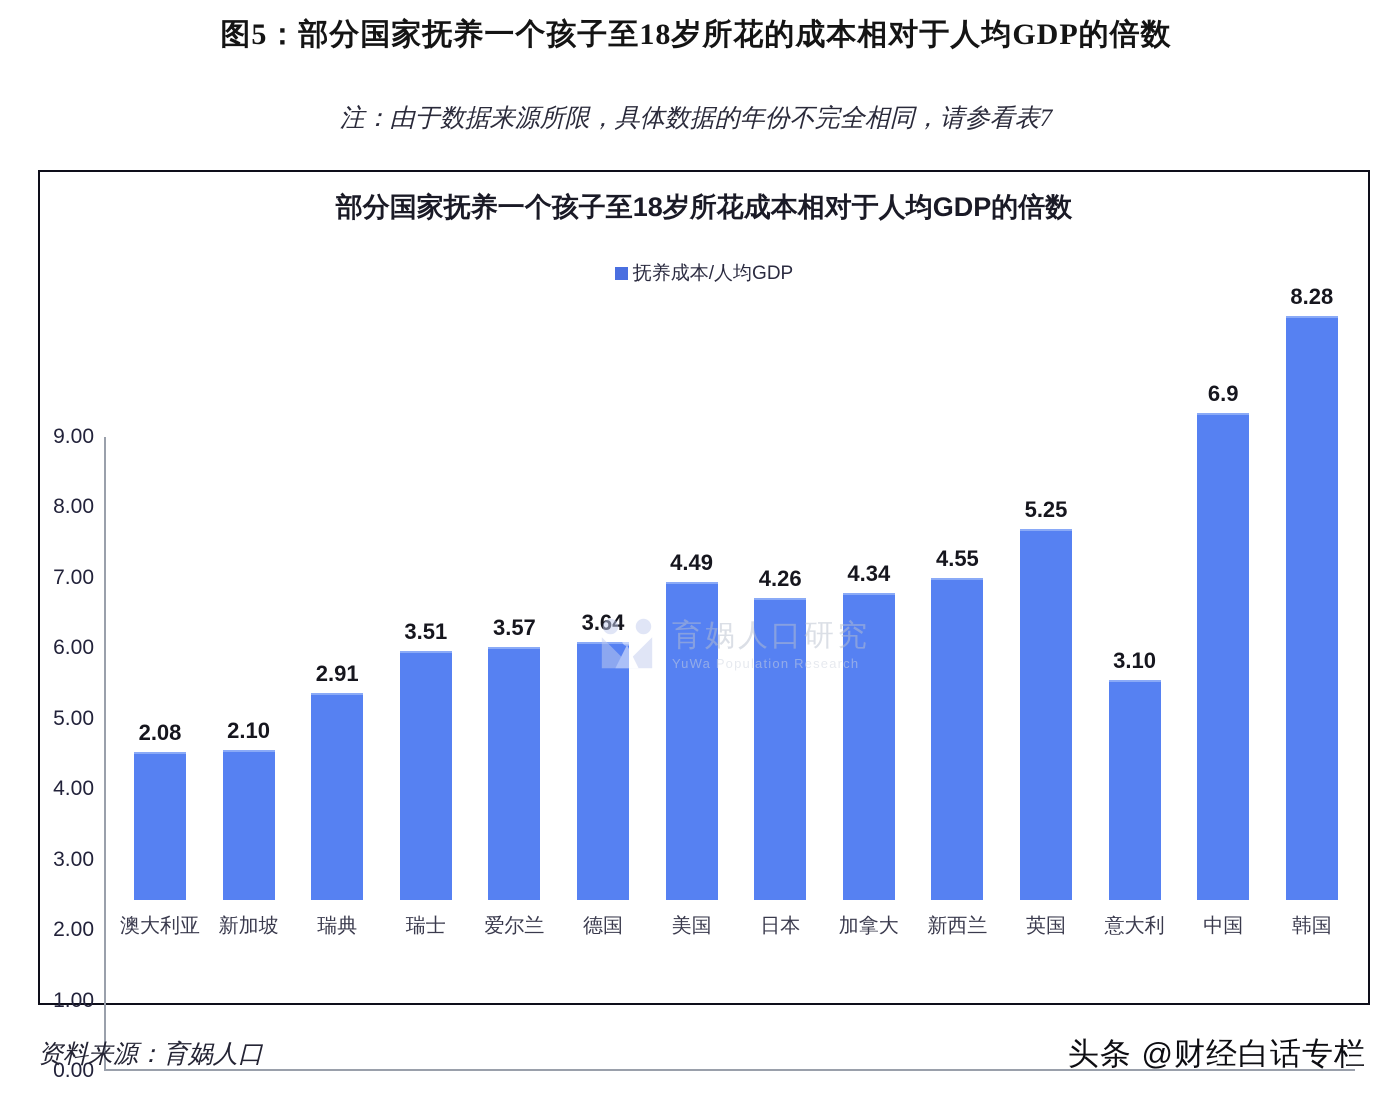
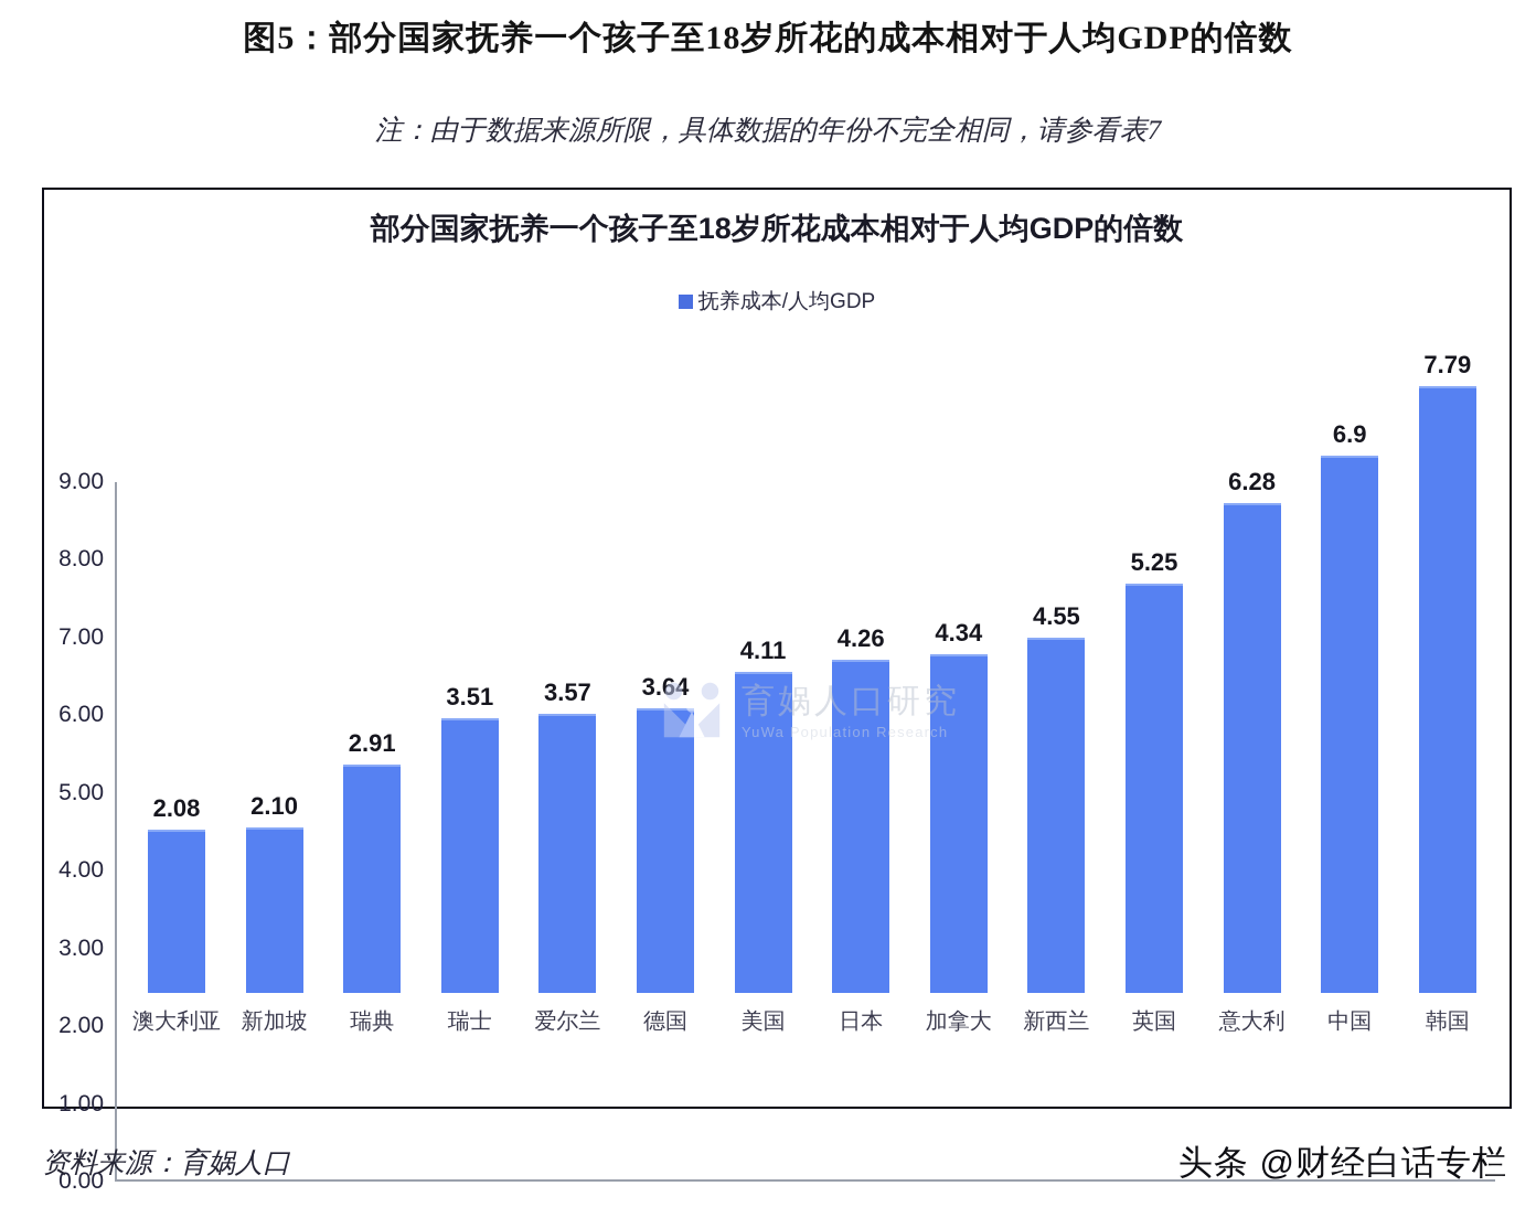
美国: 4.49 -> 4.11
意大利: 3.10 -> 6.28
韩国: 8.28 -> 7.79
